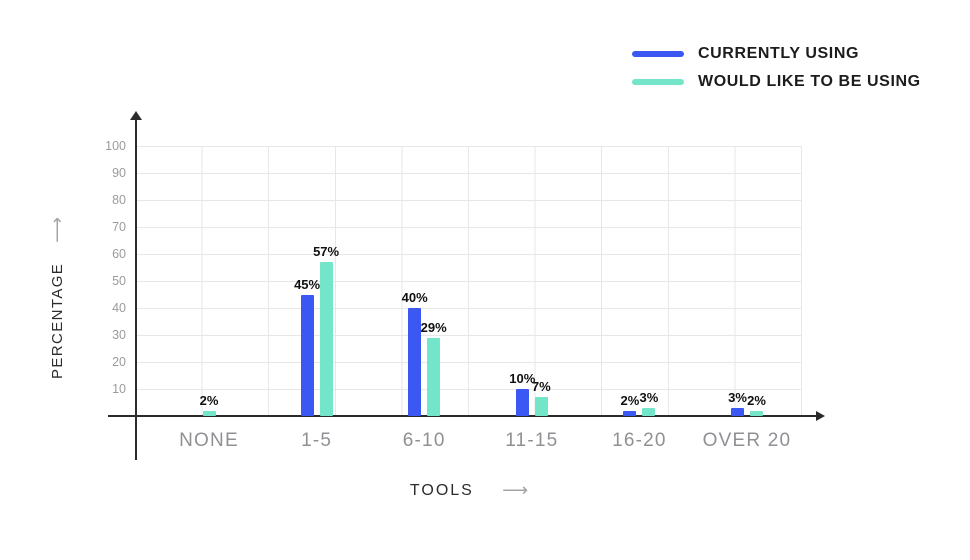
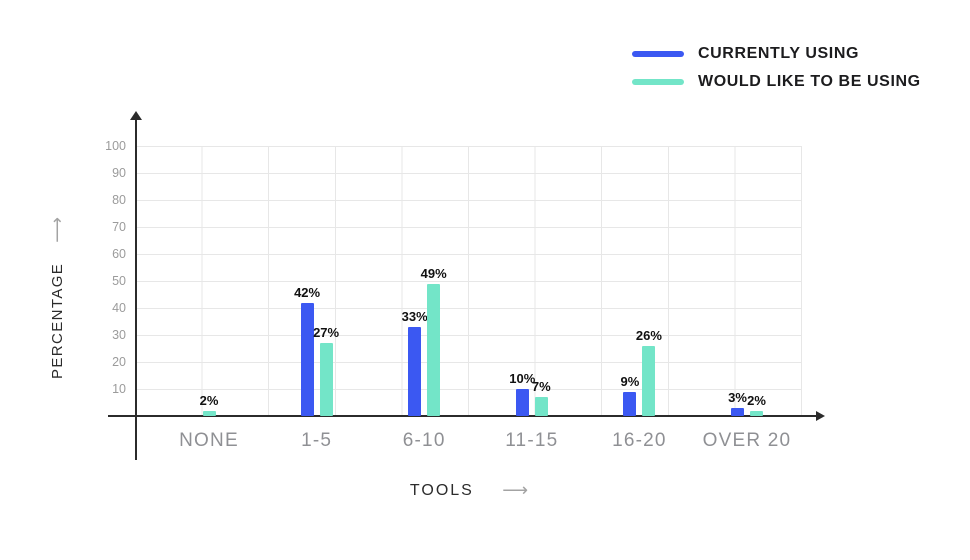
CURRENTLY USING/1-5: 45% -> 42%
WOULD LIKE TO BE USING/1-5: 57% -> 27%
CURRENTLY USING/6-10: 40% -> 33%
WOULD LIKE TO BE USING/6-10: 29% -> 49%
CURRENTLY USING/16-20: 2% -> 9%
WOULD LIKE TO BE USING/16-20: 3% -> 26%
